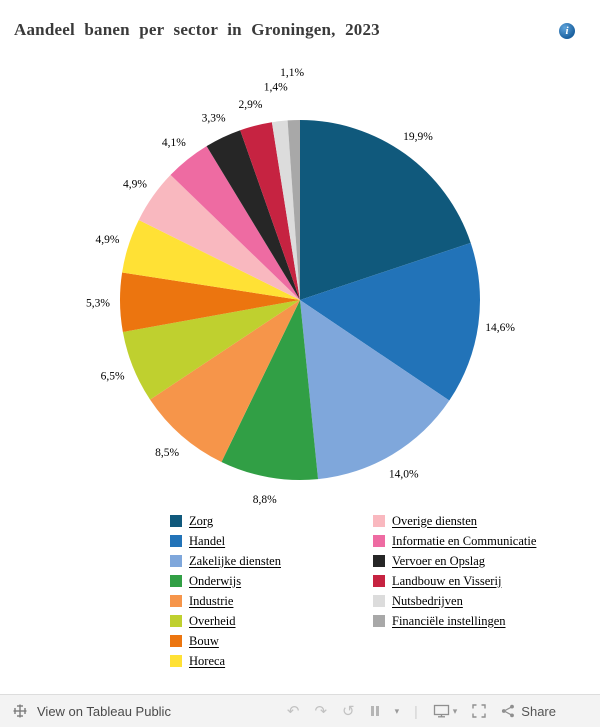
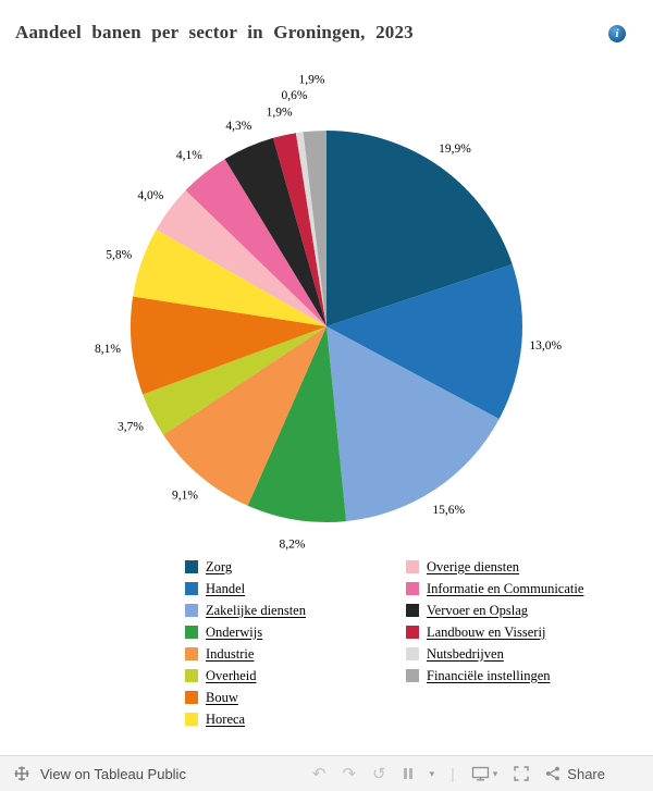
Handel: 14,6% -> 13,0%
Zakelijke diensten: 14,0% -> 15,6%
Onderwijs: 8,8% -> 8,2%
Industrie: 8,5% -> 9,1%
Overheid: 6,5% -> 3,7%
Bouw: 5,3% -> 8,1%
Horeca: 4,9% -> 5,8%
Overige diensten: 4,9% -> 4,0%
Vervoer en Opslag: 3,3% -> 4,3%
Landbouw en Visserij: 2,9% -> 1,9%
Nutsbedrijven: 1,4% -> 0,6%
Financiële instellingen: 1,1% -> 1,9%
